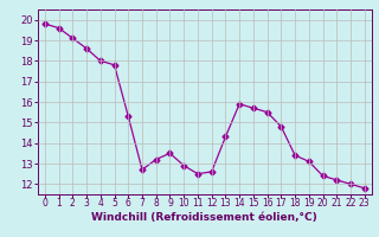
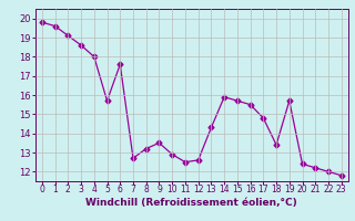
5: 17.8 -> 15.7
6: 15.3 -> 17.6
19: 13.1 -> 15.7
